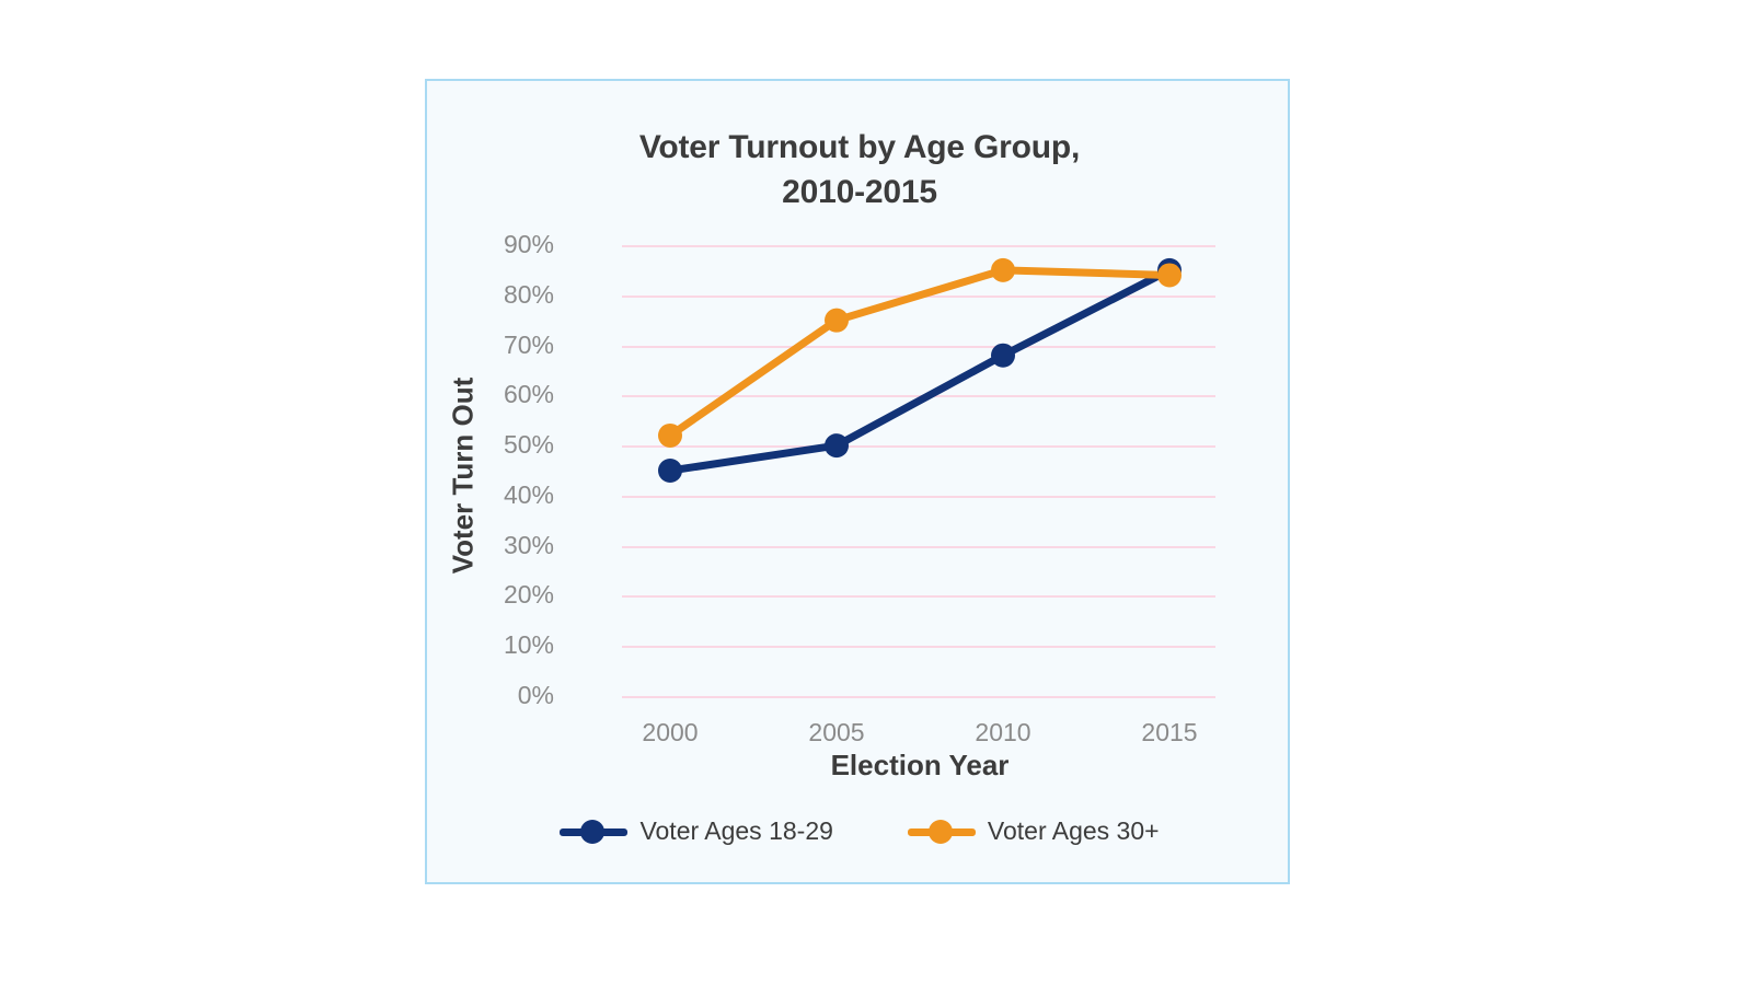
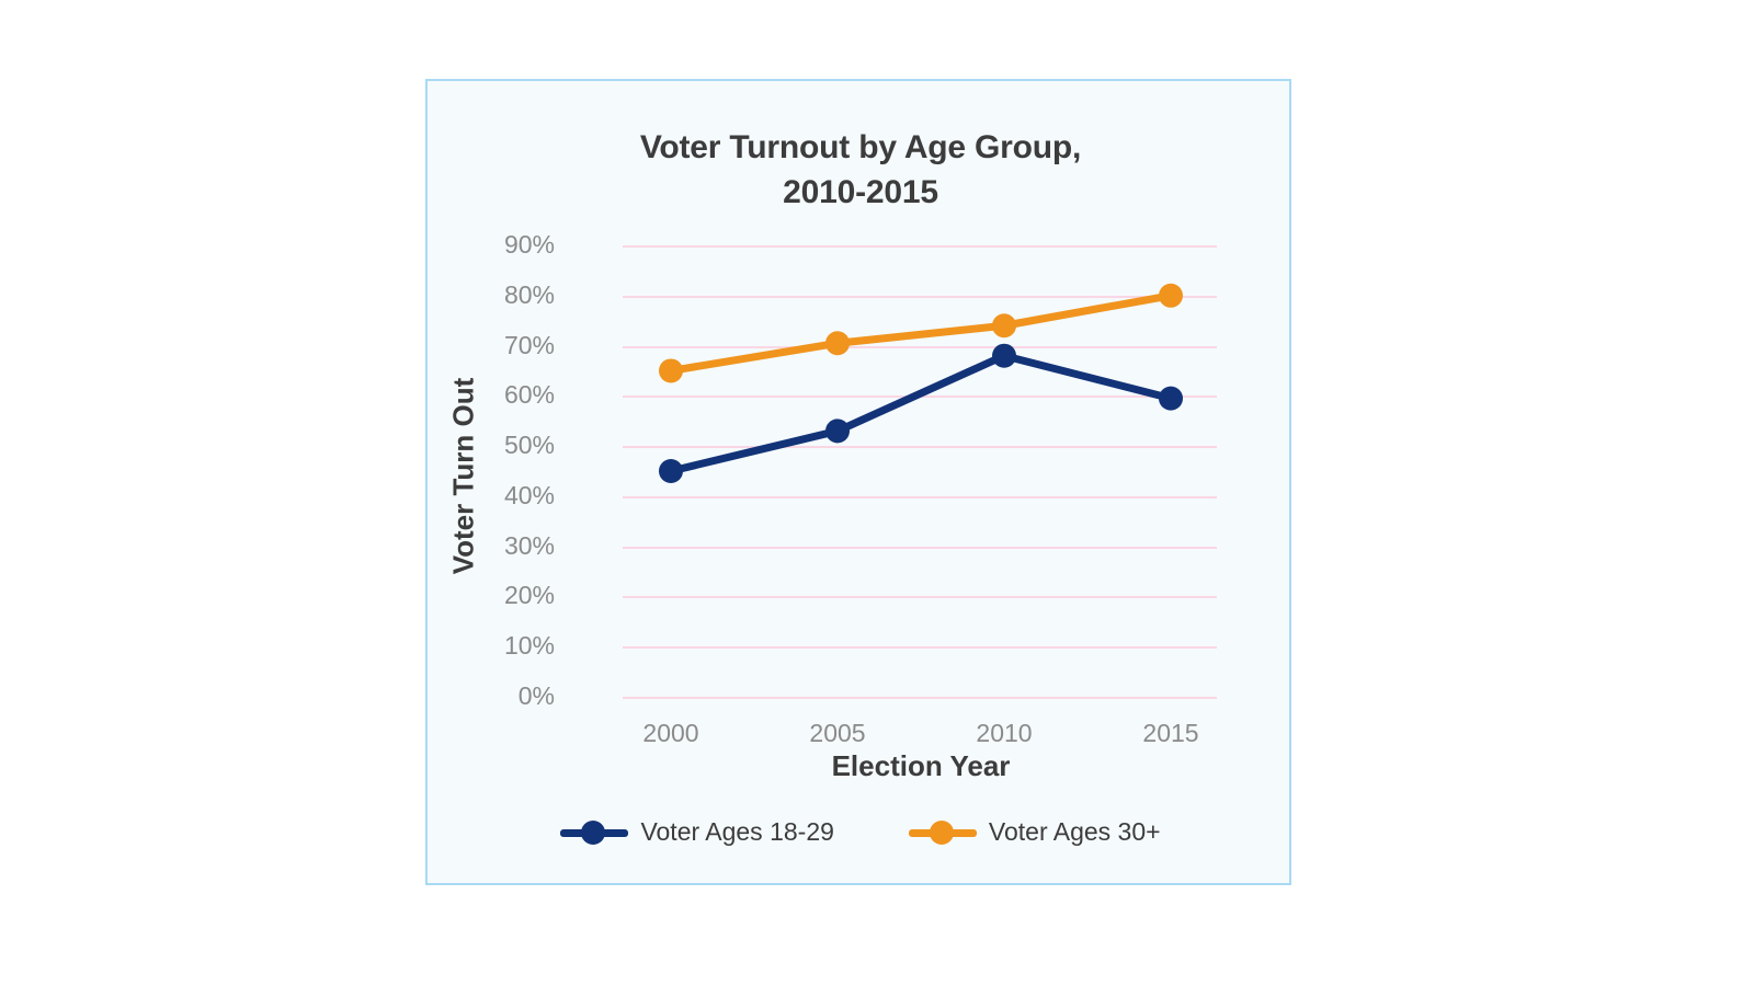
Voter Ages 30+/2000: 52% -> 65%
Voter Ages 18-29/2005: 50% -> 53%
Voter Ages 30+/2005: 75% -> 70%
Voter Ages 30+/2010: 85% -> 74%
Voter Ages 18-29/2015: 85% -> 60%
Voter Ages 30+/2015: 84% -> 80%
